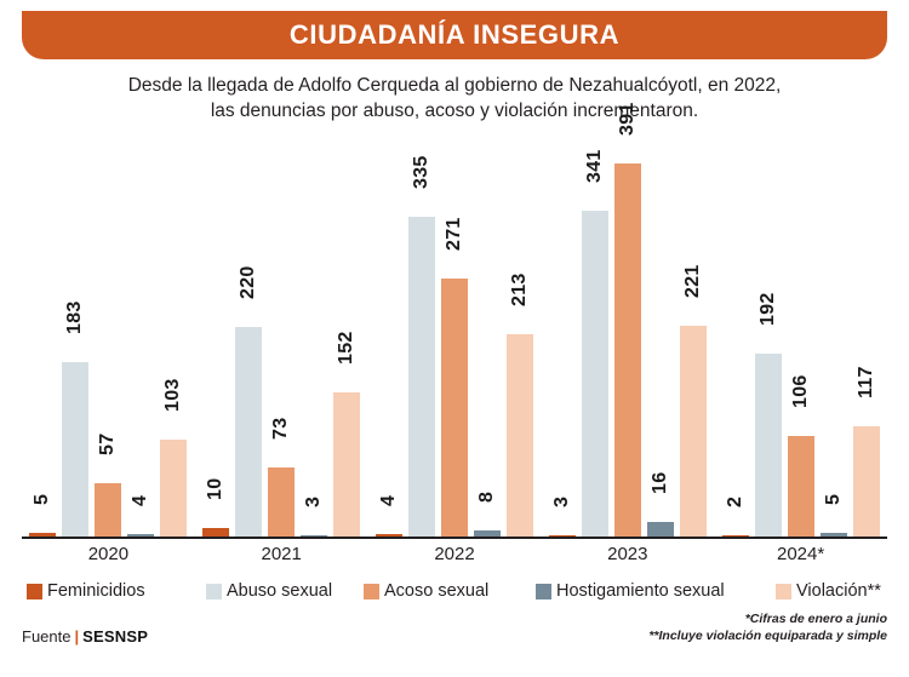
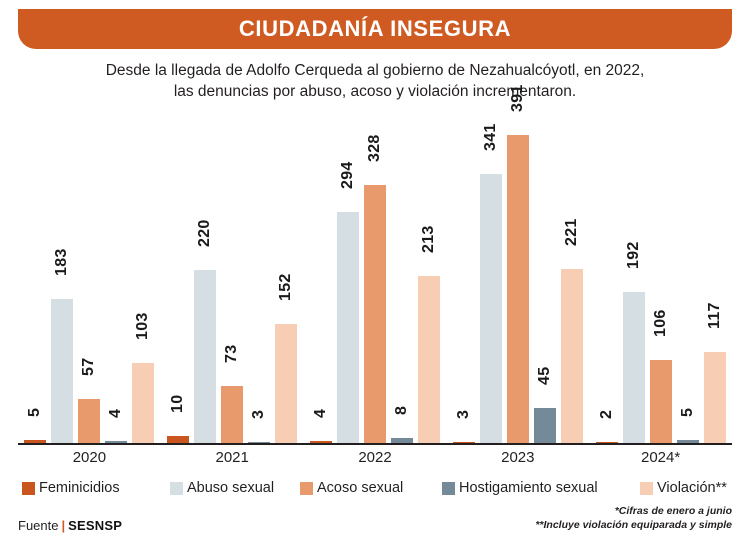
Abuso sexual/2022: 335 -> 294
Acoso sexual/2022: 271 -> 328
Hostigamiento sexual/2023: 16 -> 45
